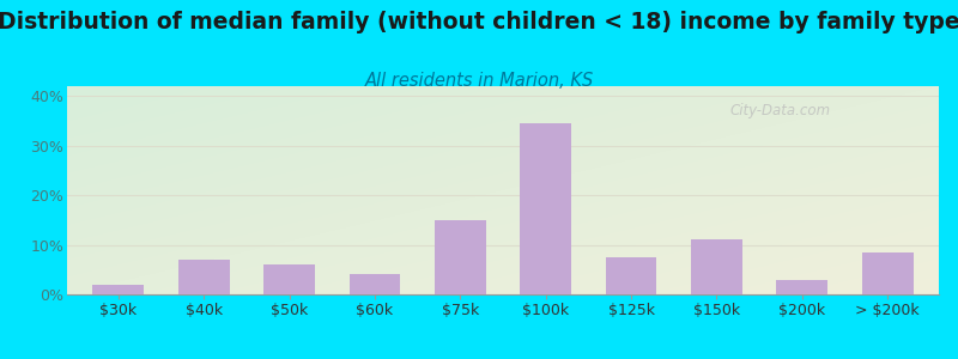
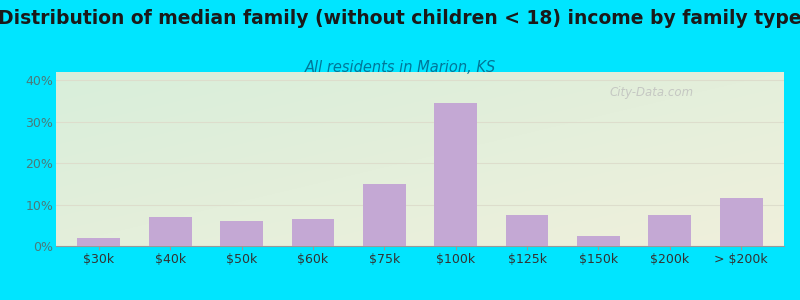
$60k: 4.0% -> 6.5%
$150k: 11.0% -> 2.5%
$200k: 3.0% -> 7.5%
> $200k: 8.5% -> 11.5%
